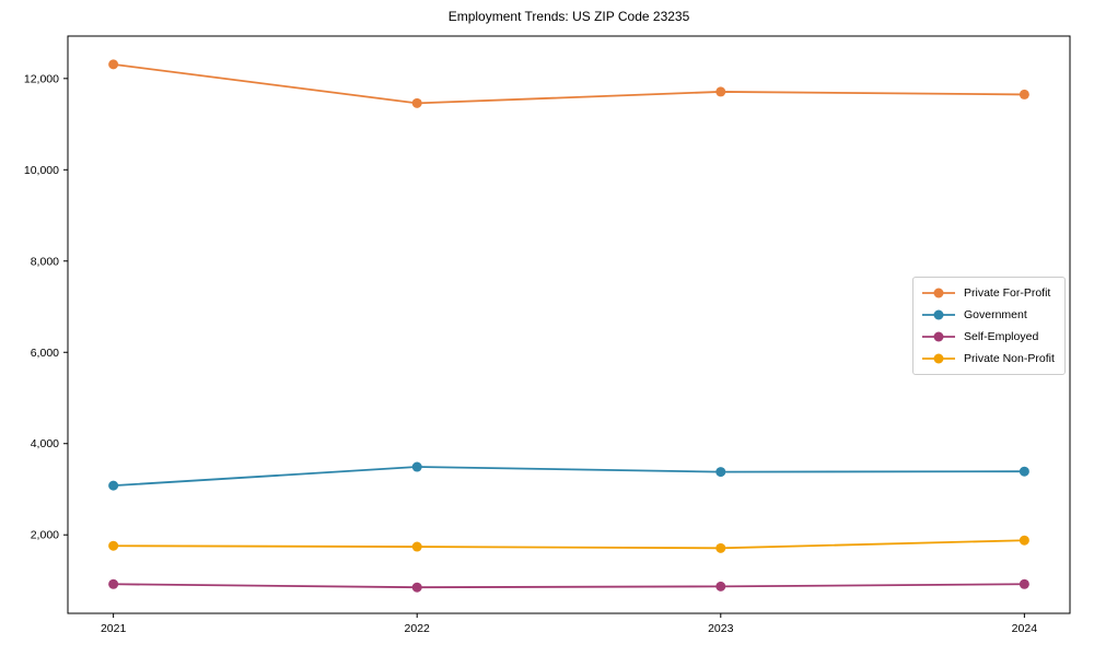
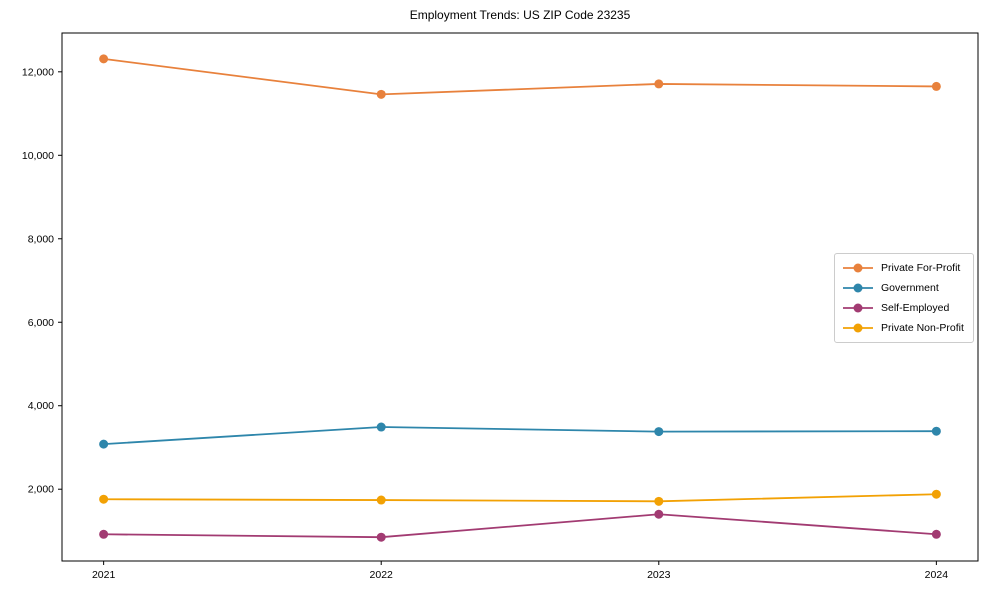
Self-Employed/2023: 900 -> 1400
